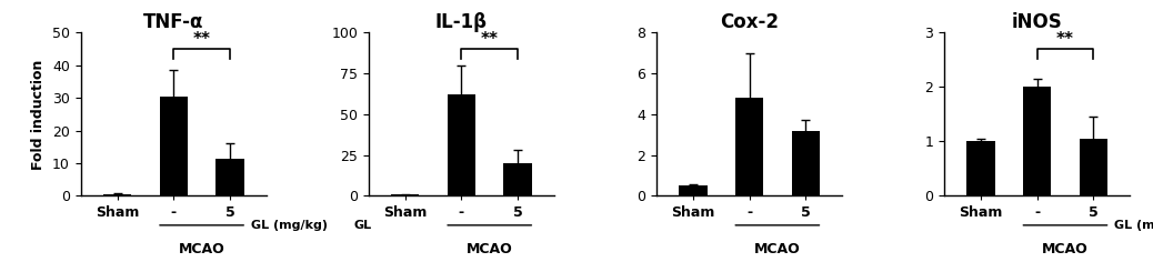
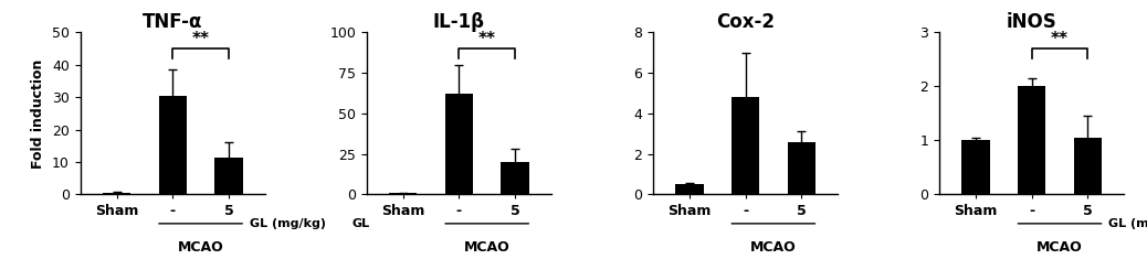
Cox-2/5: 3.2 -> 2.6
